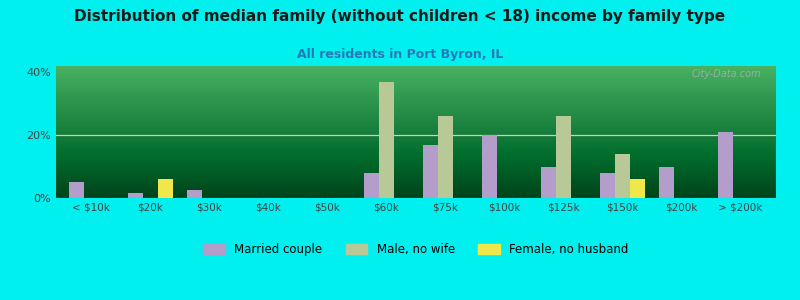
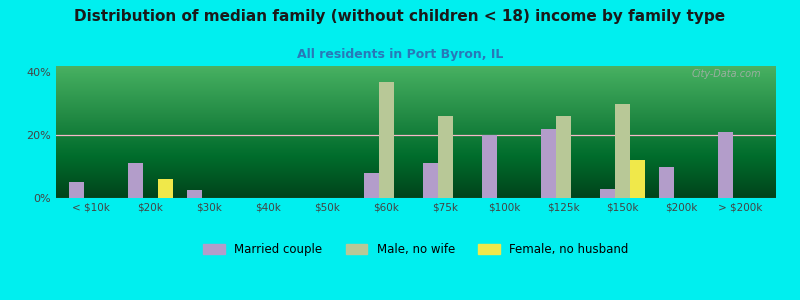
Married couple/$20k: 1.5% -> 11.0%
Married couple/$75k: 17.0% -> 11.0%
Married couple/$125k: 10.0% -> 22.0%
Married couple/$150k: 8.0% -> 3.0%
Male, no wife/$150k: 14% -> 30%
Female, no husband/$150k: 6% -> 12%
